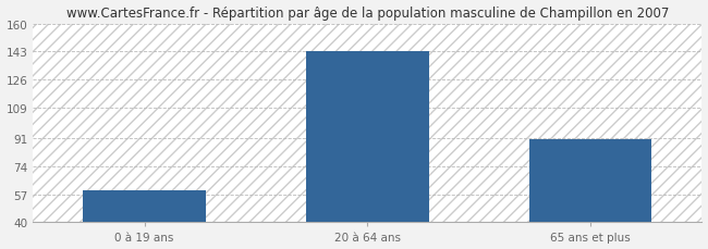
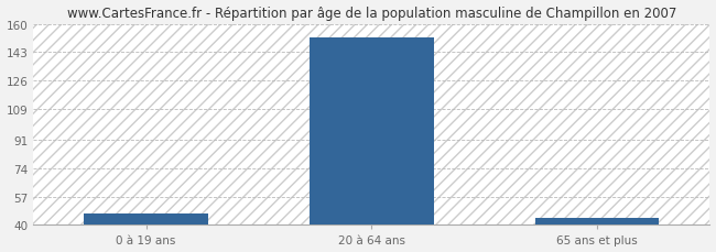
0 à 19 ans: 59 -> 47
20 à 64 ans: 143 -> 152
65 ans et plus: 90 -> 44
